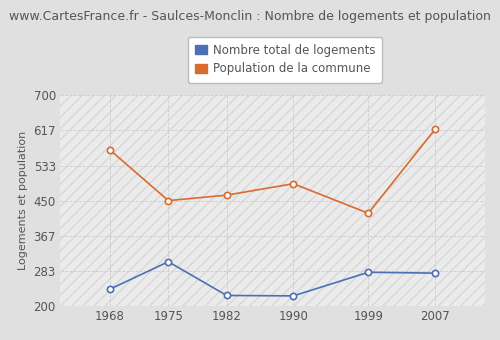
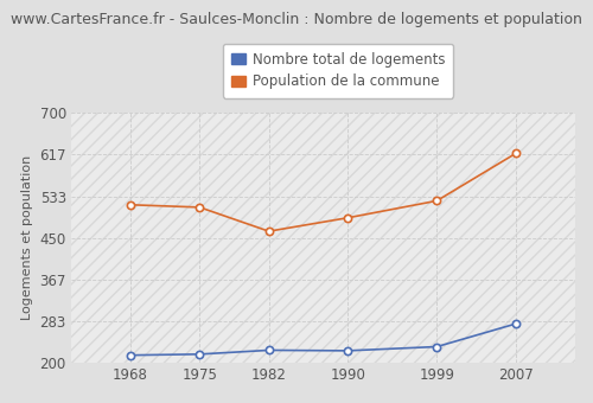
Nombre total de logements/1968: 240 -> 215
Population de la commune/1968: 570 -> 516
Nombre total de logements/1975: 305 -> 217
Population de la commune/1975: 450 -> 511
Nombre total de logements/1999: 280 -> 232
Population de la commune/1999: 420 -> 524
